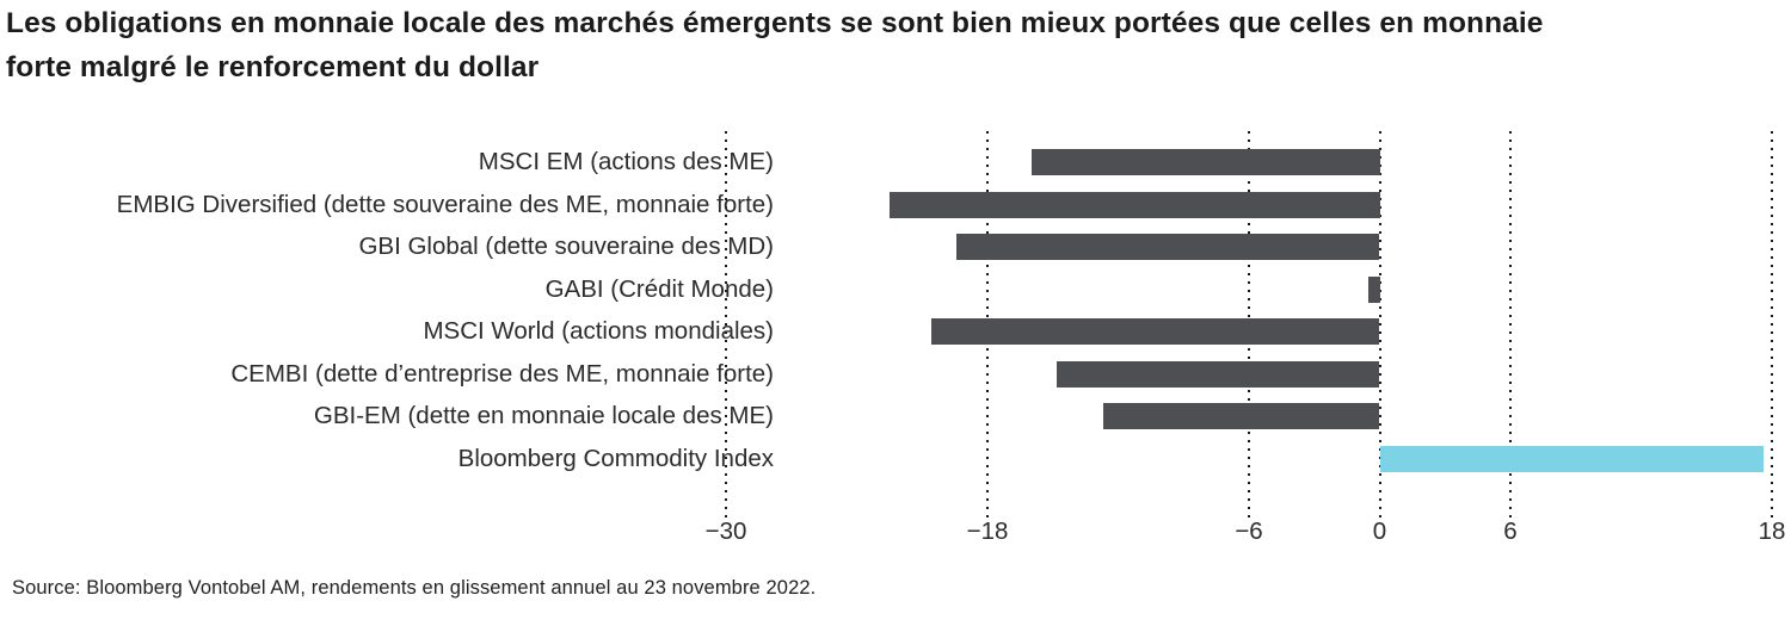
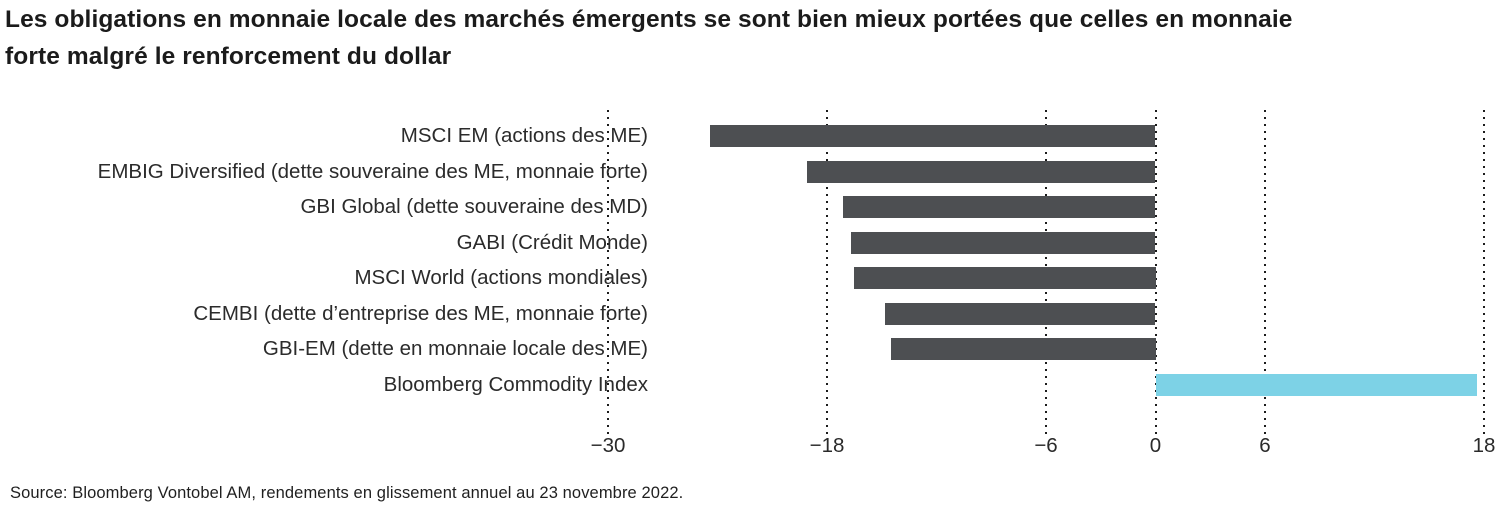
MSCI EM (actions des ME): -16.0 -> -24.4
EMBIG Diversified (dette souveraine des ME, monnaie forte): -22.5 -> -19.1
GBI Global (dette souveraine des MD): -19.4 -> -17.1
GABI (Crédit Monde): -0.5 -> -16.7
MSCI World (actions mondiales): -20.6 -> -16.5
GBI-EM (dette en monnaie locale des ME): -12.7 -> -14.5
